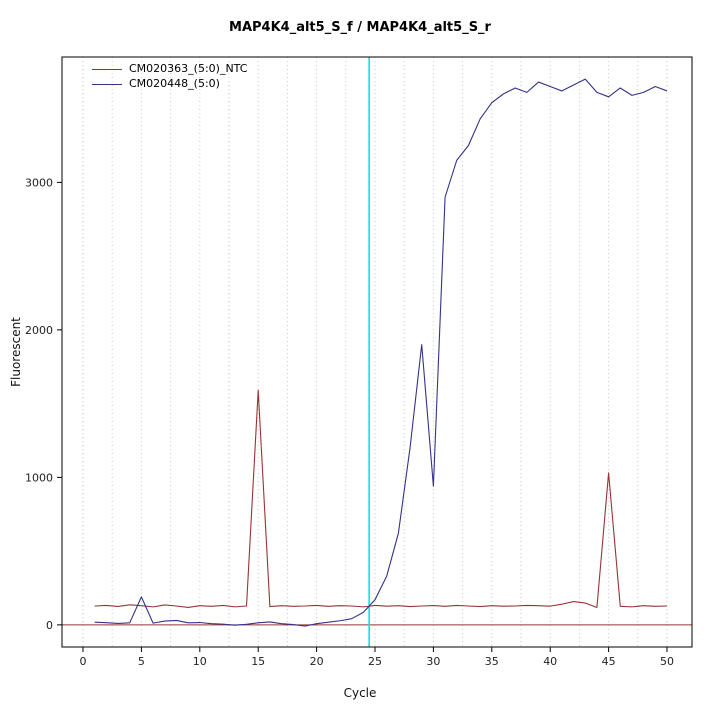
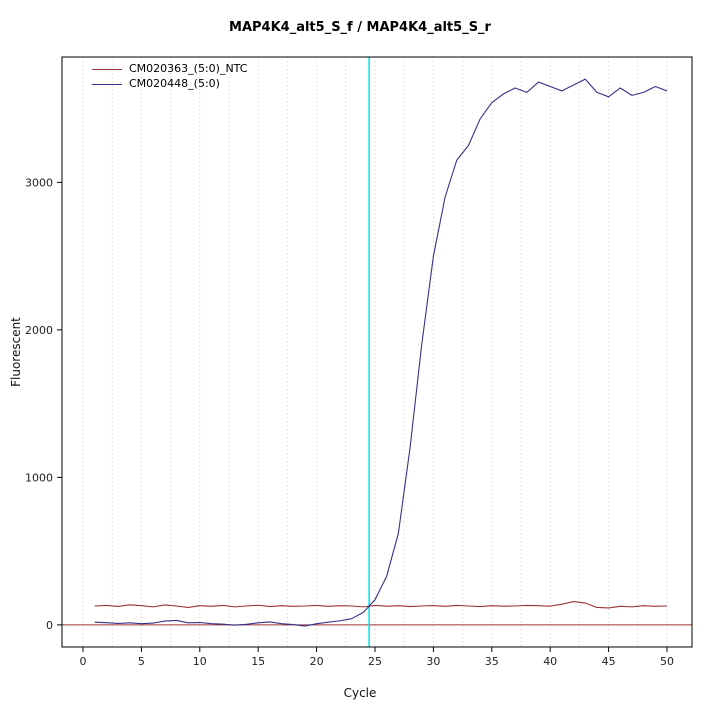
CM020448_(5:0)/5: 190 -> 10
CM020363_(5:0)_NTC/15: 1590 -> 130
CM020448_(5:0)/30: 940 -> 2500
CM020363_(5:0)_NTC/45: 1030 -> 120
